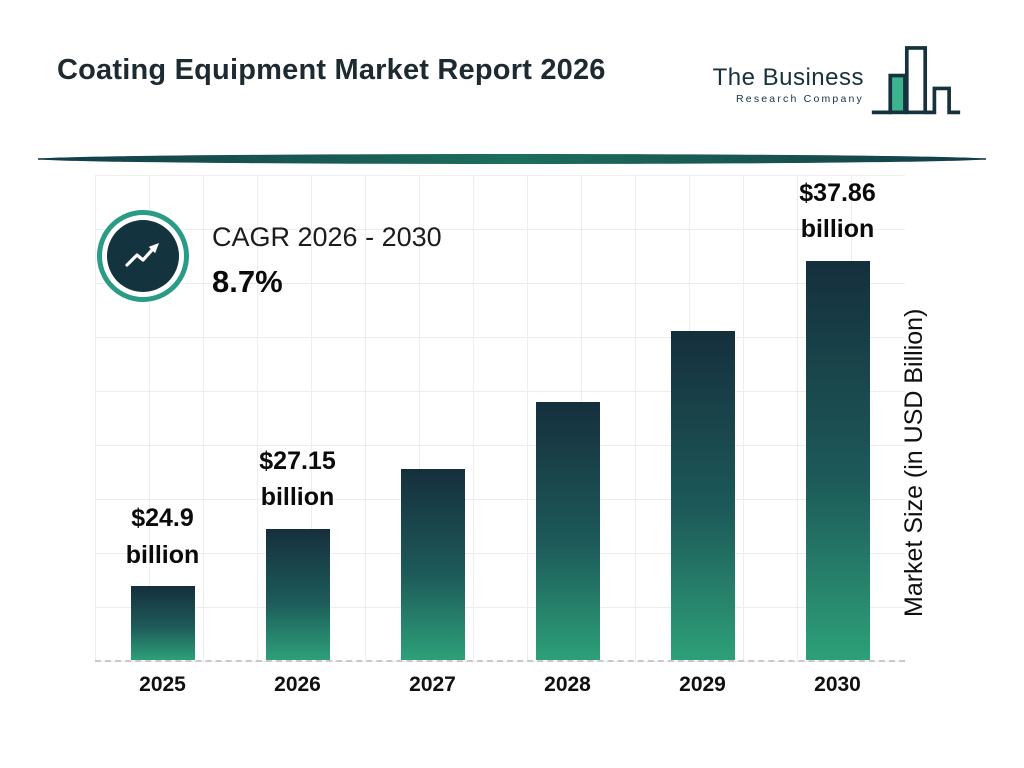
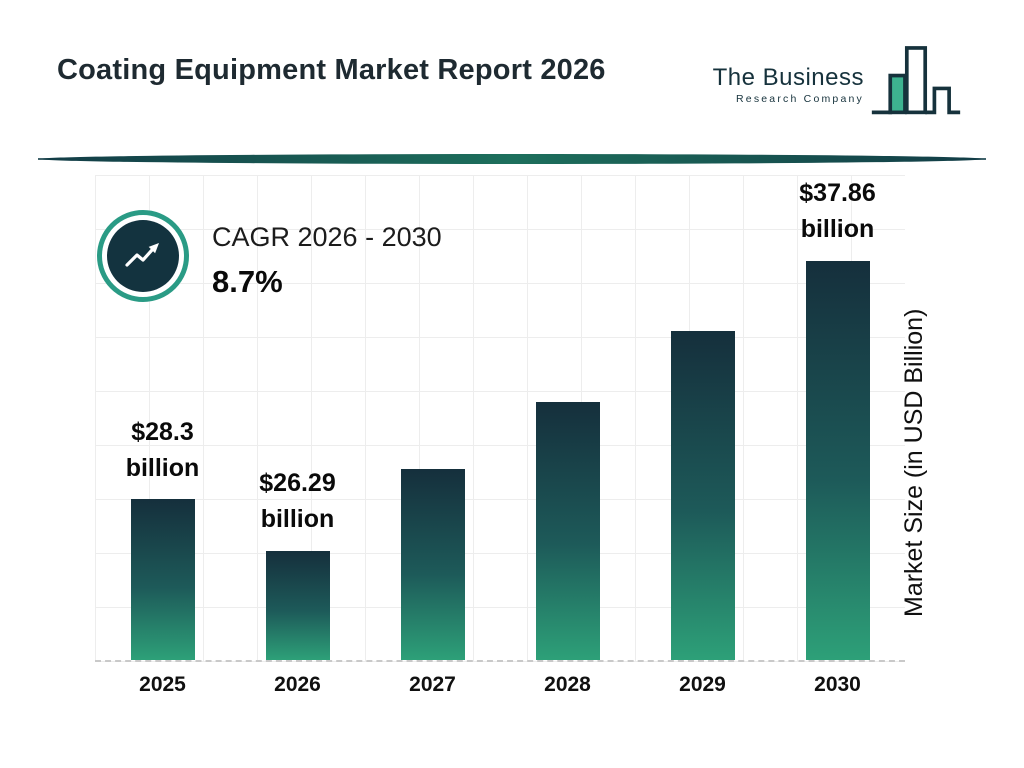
2025: $24.9 -> $28.3
2026: $27.15 -> $26.29
